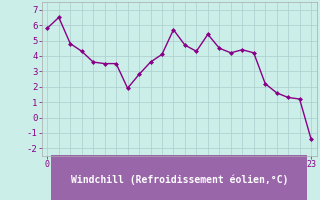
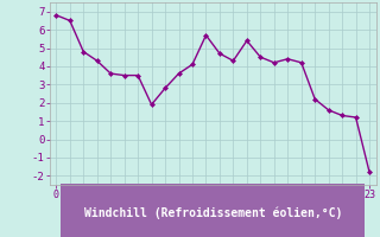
0: 5.8 -> 6.8
23: -1.4 -> -1.8
